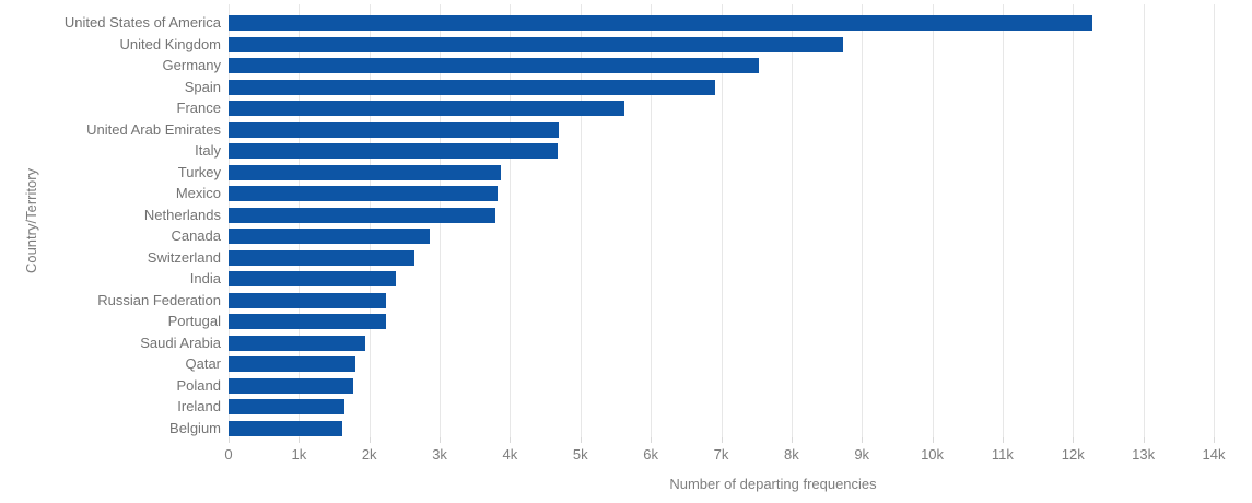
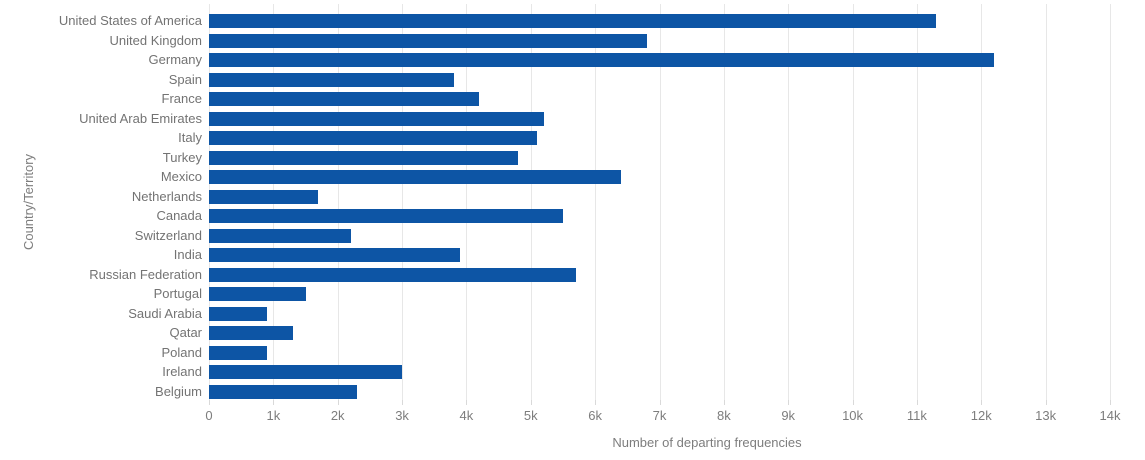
United States of America: 12.3k -> 11.3k
United Kingdom: 8.7k -> 6.8k
Germany: 7.5k -> 12.2k
Spain: 6.9k -> 3.8k
France: 5.6k -> 4.2k
United Arab Emirates: 4.7k -> 5.2k
Italy: 4.7k -> 5.1k
Turkey: 3.9k -> 4.8k
Mexico: 3.8k -> 6.4k
Netherlands: 3.8k -> 1.7k
Canada: 2.9k -> 5.5k
Switzerland: 2.6k -> 2.2k
India: 2.4k -> 3.9k
Russian Federation: 2.2k -> 5.7k
Portugal: 2.2k -> 1.5k
Saudi Arabia: 1.9k -> 0.9k
Qatar: 1.8k -> 1.3k
Poland: 1.8k -> 0.9k
Ireland: 1.6k -> 3.0k
Belgium: 1.6k -> 2.3k
